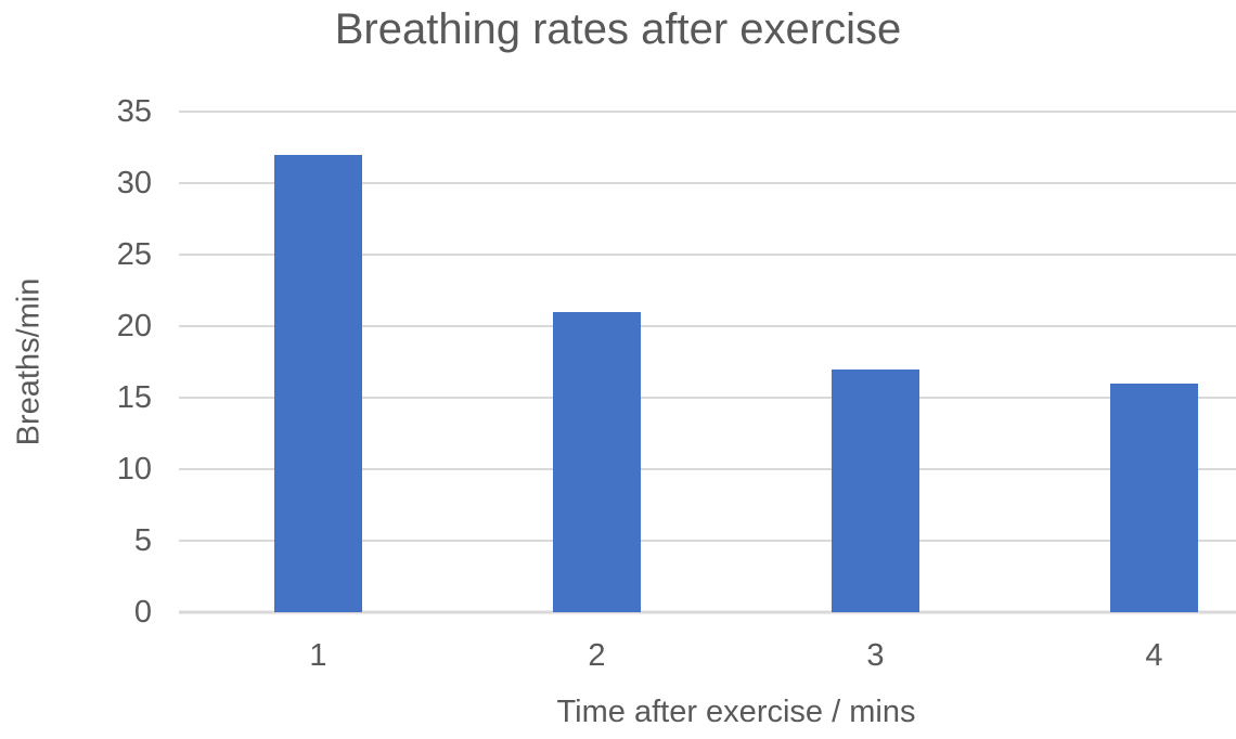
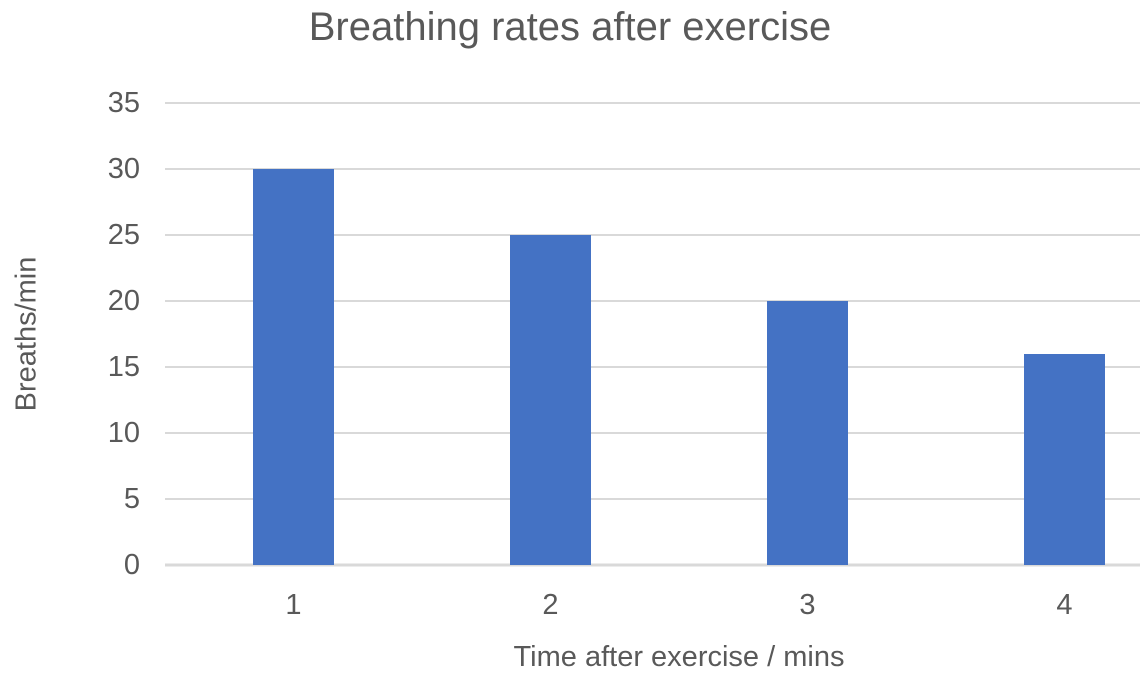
1: 32 -> 30
2: 21 -> 25
3: 17 -> 20
